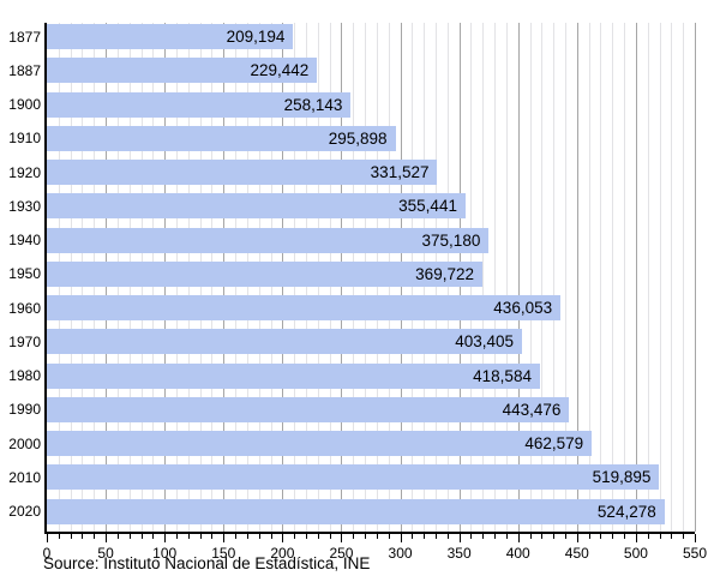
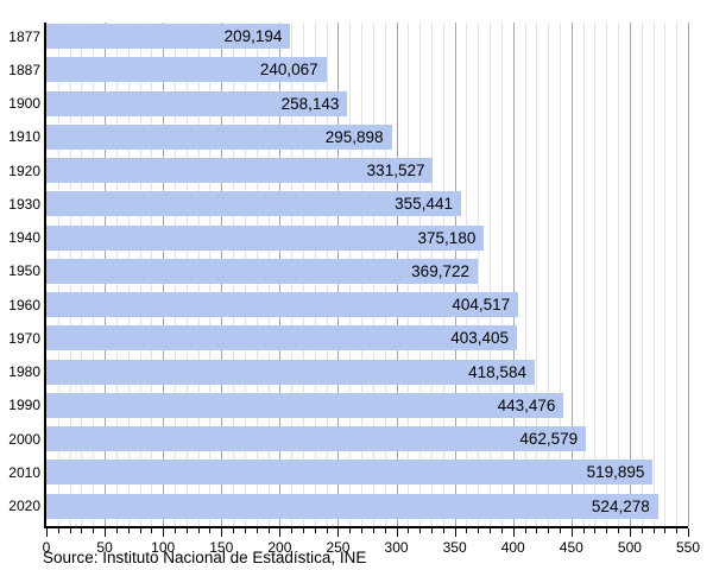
1887: 229,442 -> 240,067
1960: 436,053 -> 404,517
